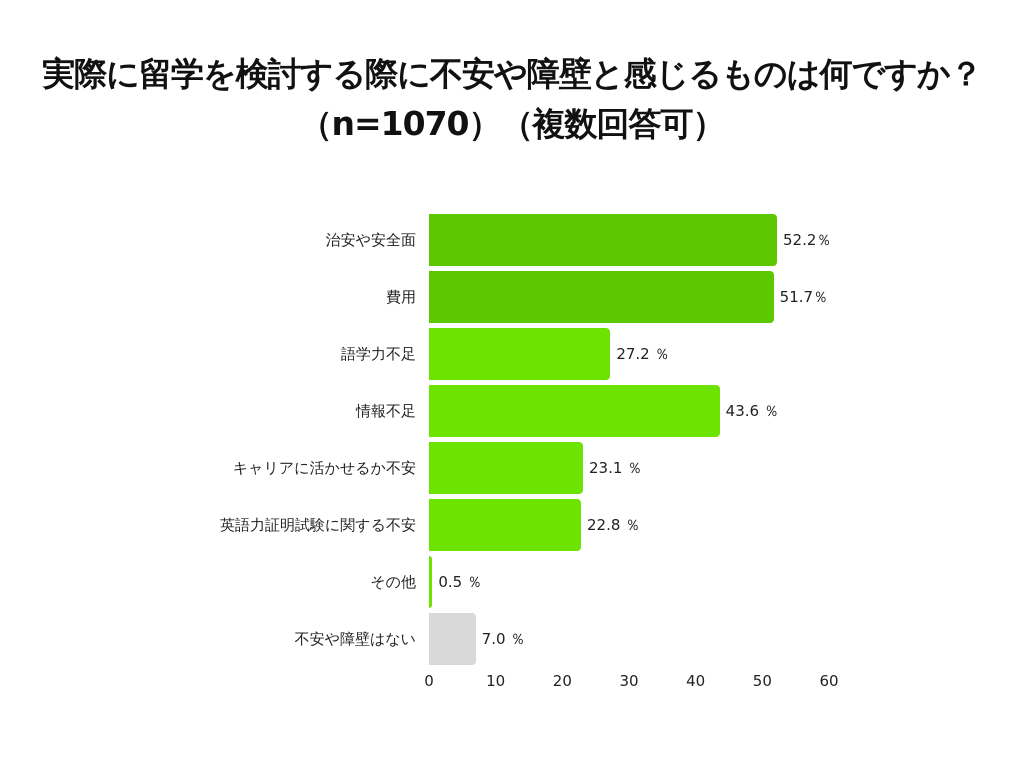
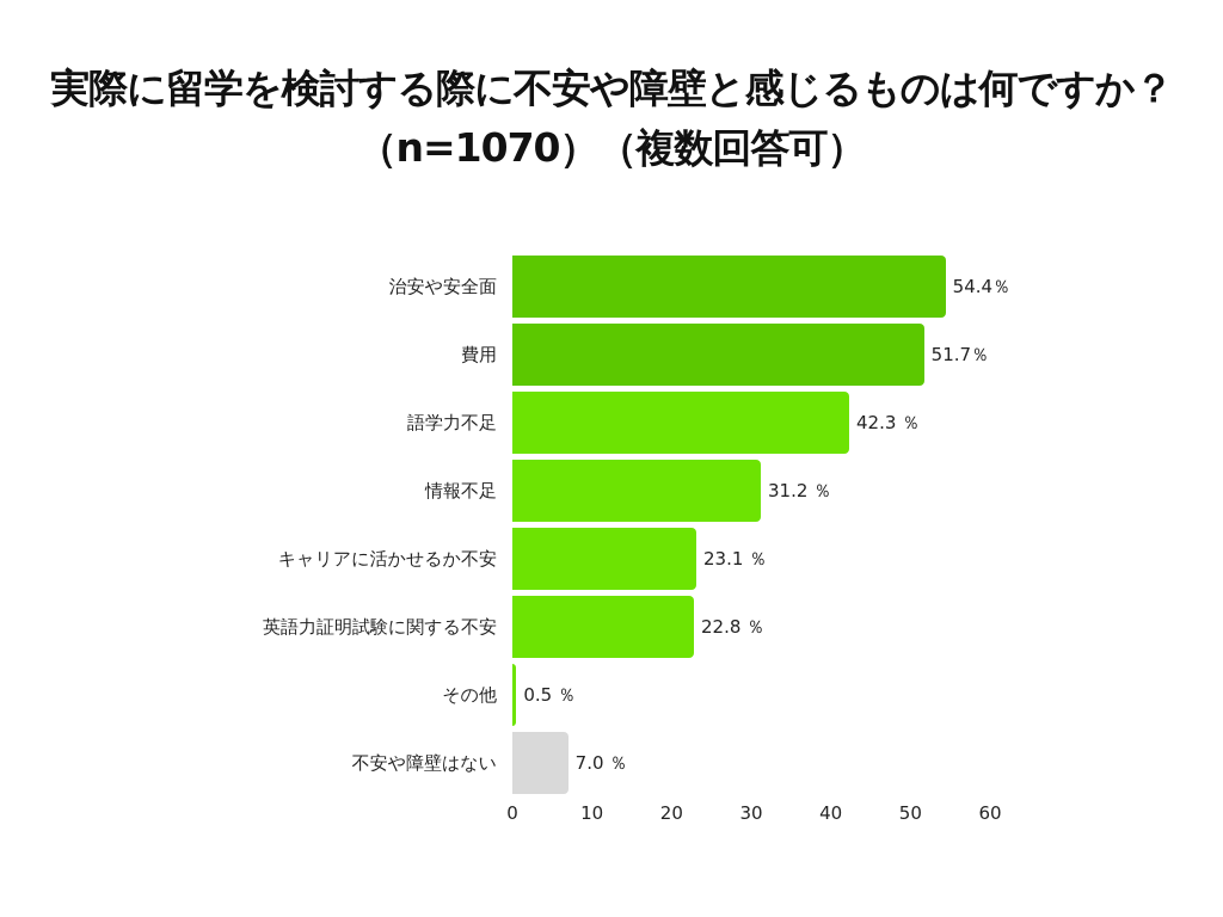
治安や安全面: 52.2 -> 54.4
語学力不足: 27.2 -> 42.3
情報不足: 43.6 -> 31.2
